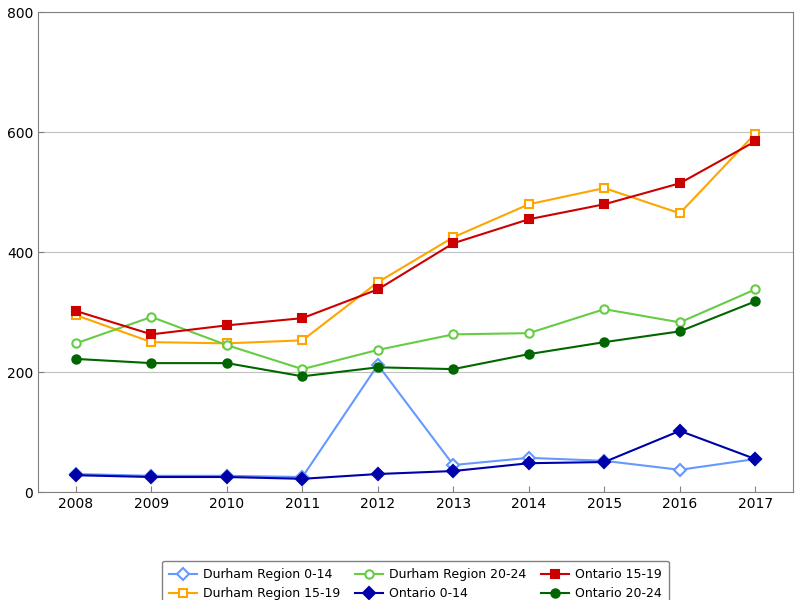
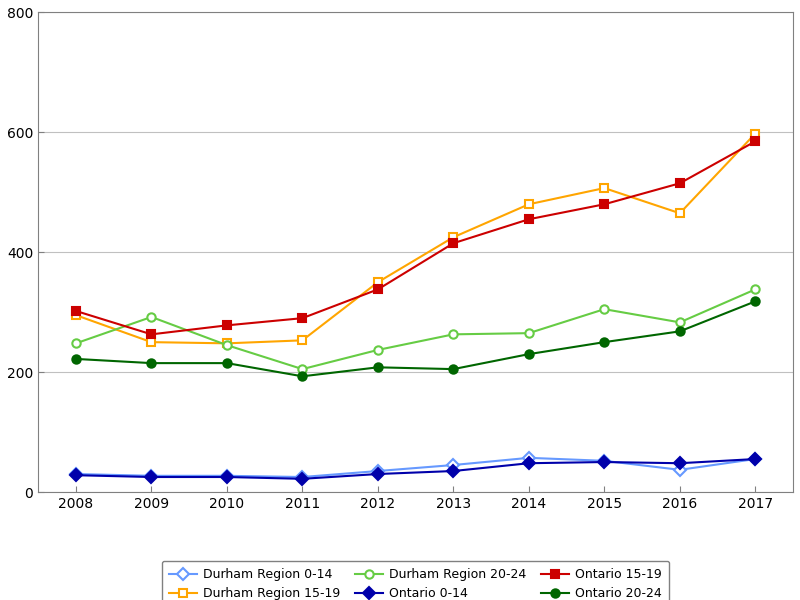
Durham Region 0-14/2012: 212 -> 35
Ontario 0-14/2016: 102 -> 48
